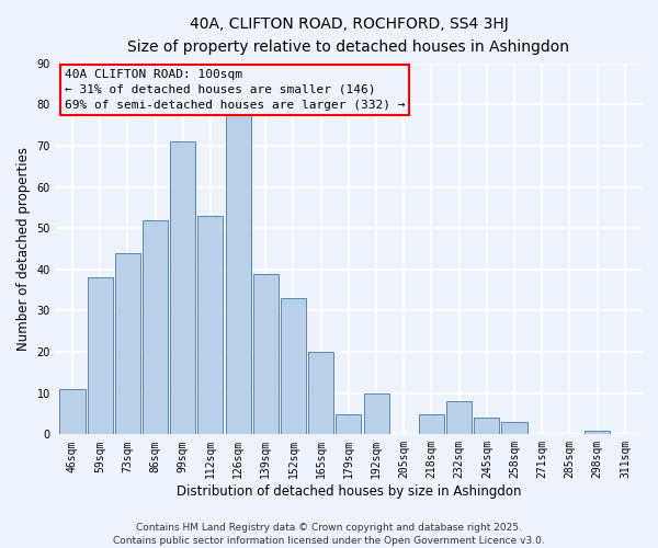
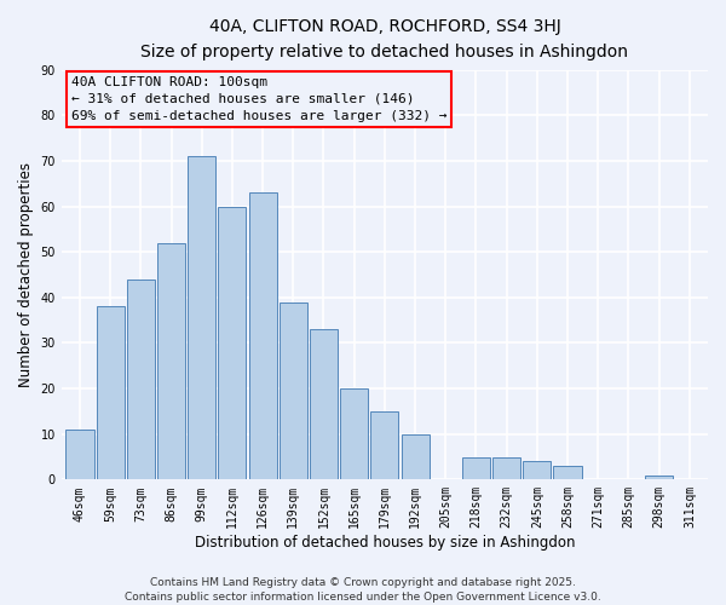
112sqm: 53 -> 60
126sqm: 78 -> 63
179sqm: 5 -> 15
232sqm: 8 -> 5
